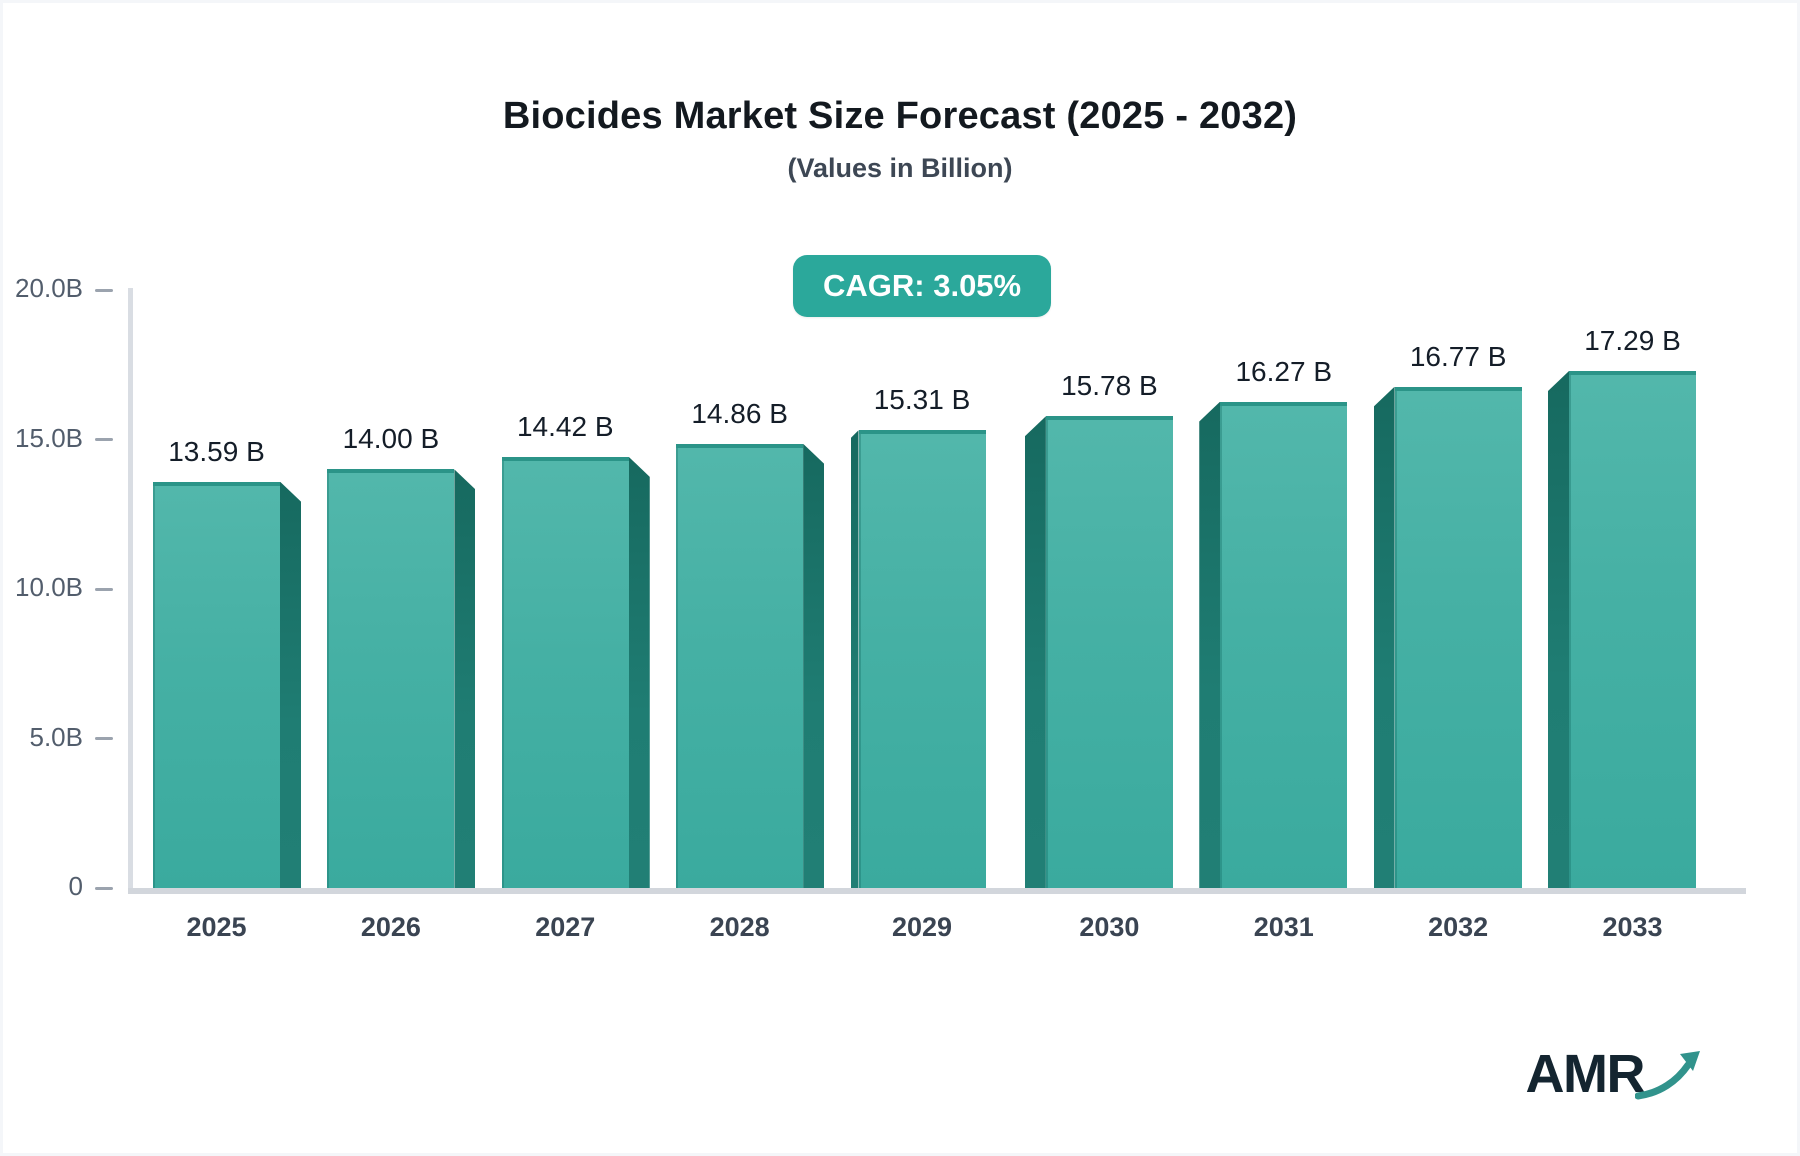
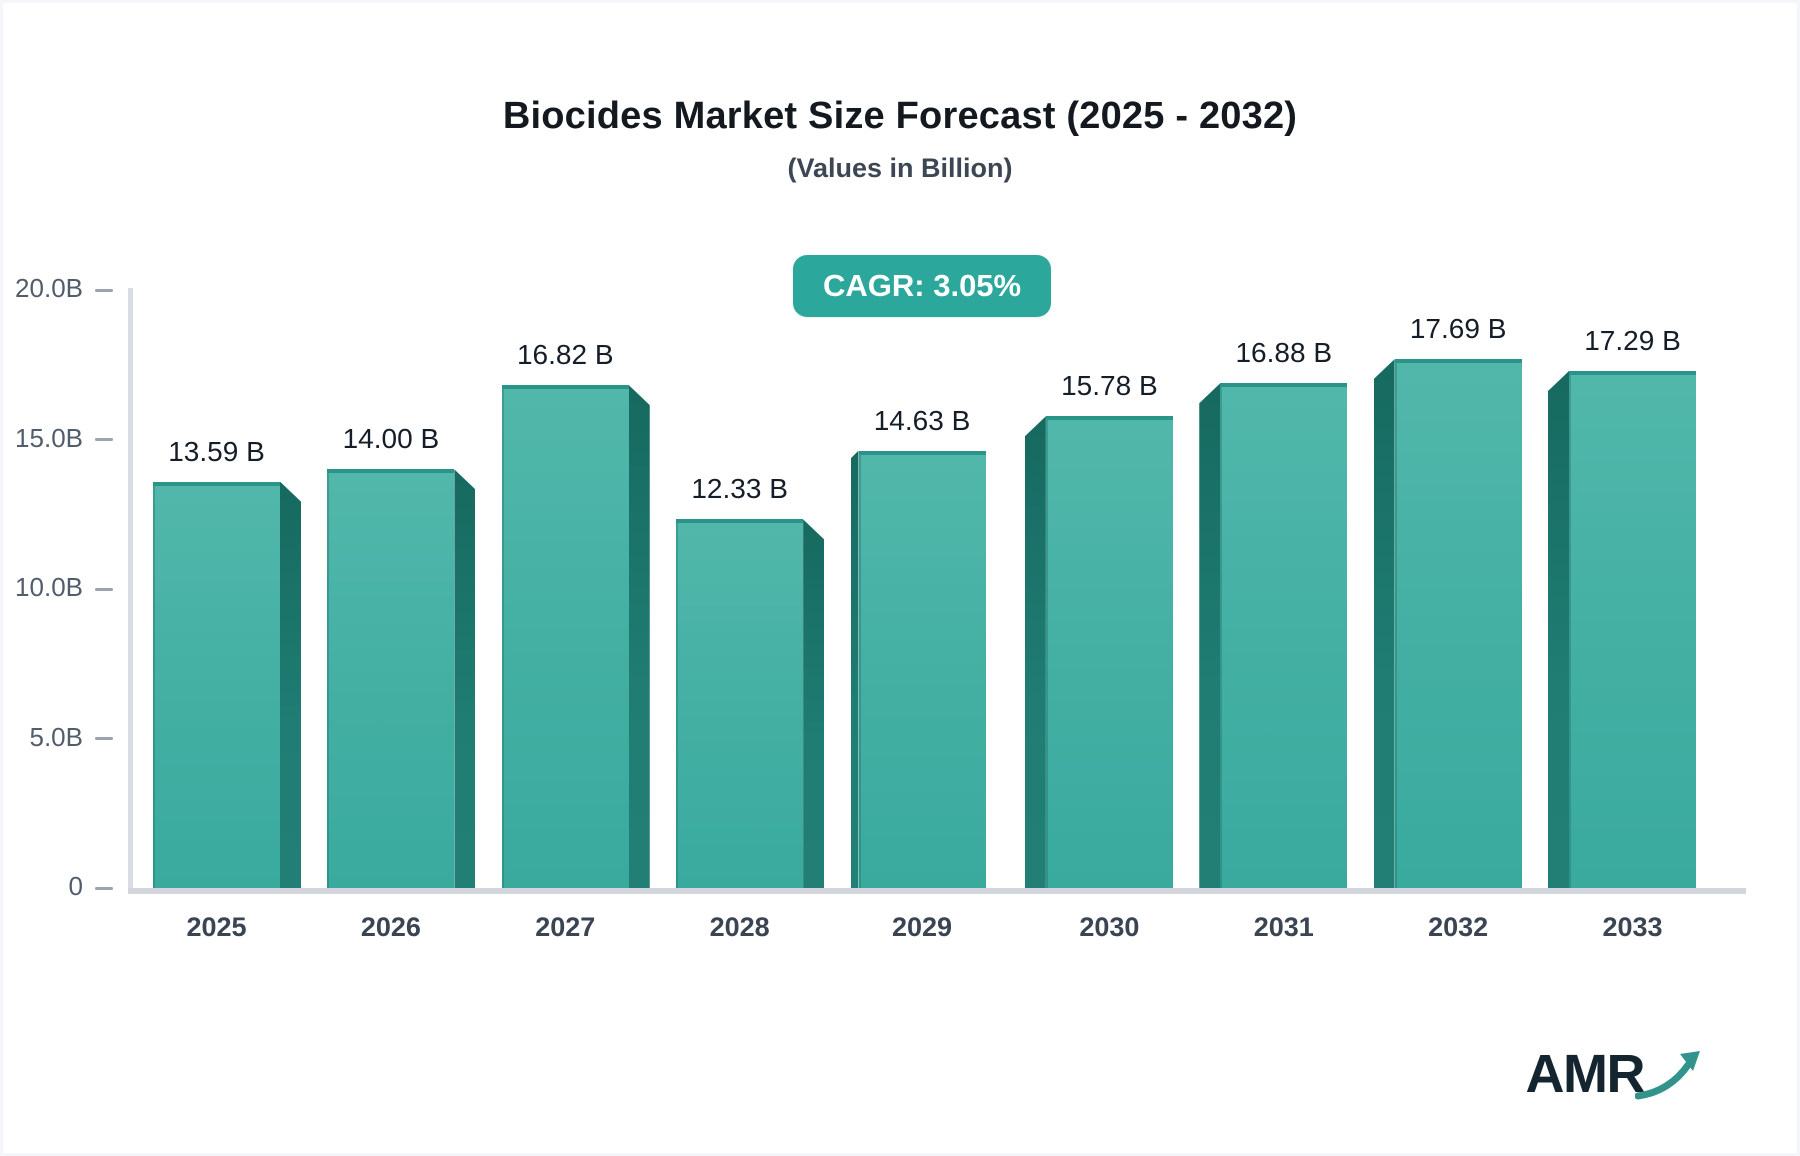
2027: 14.42 -> 16.82
2028: 14.86 -> 12.33
2029: 15.31 -> 14.63
2031: 16.27 -> 16.88
2032: 16.77 -> 17.69
